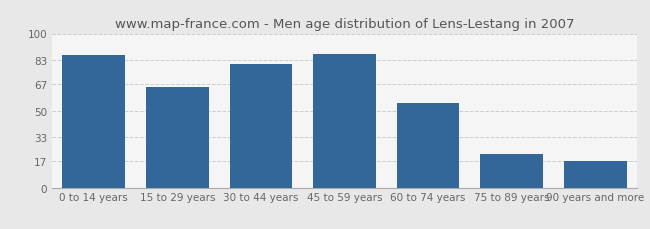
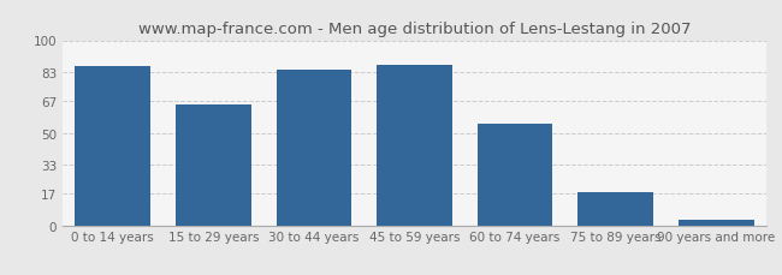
30 to 44 years: 80 -> 84
75 to 89 years: 22 -> 18
90 years and more: 17 -> 3
